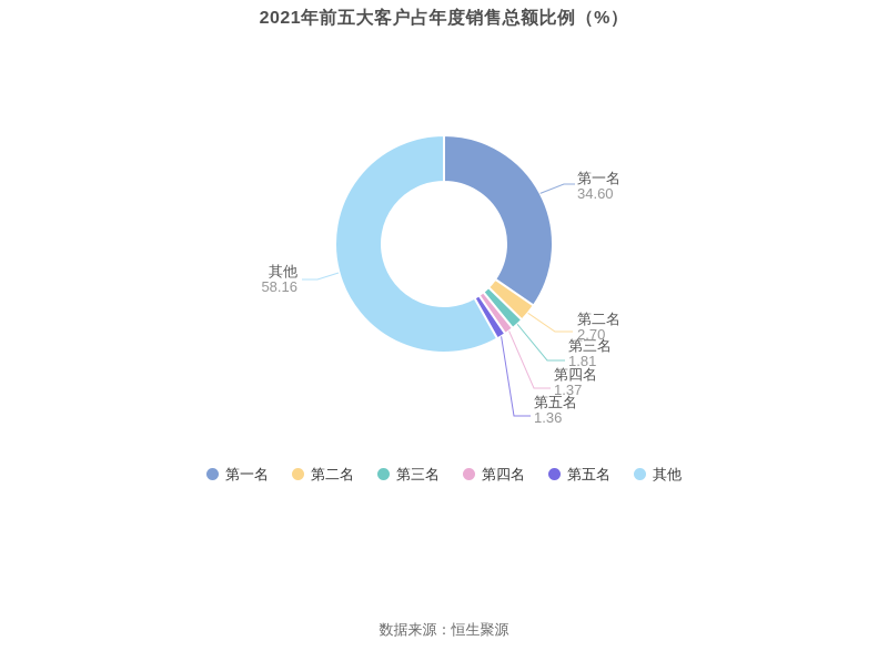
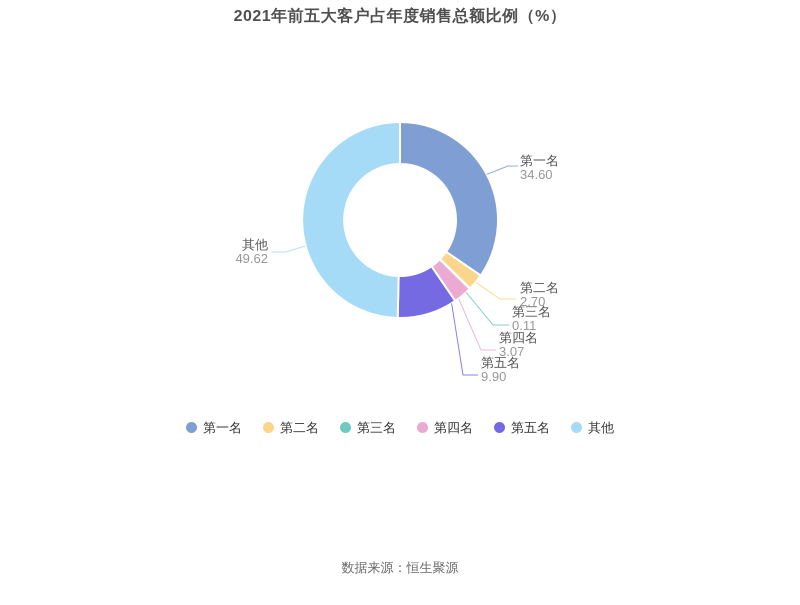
第三名: 1.81 -> 0.11
第四名: 1.37 -> 3.07
第五名: 1.36 -> 9.90
其他: 58.16 -> 49.62
